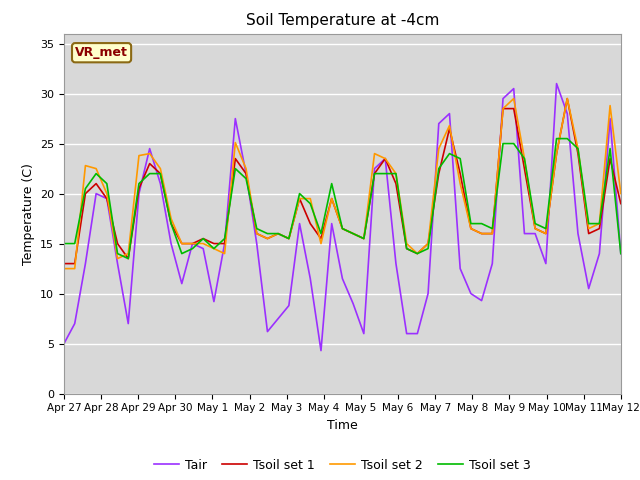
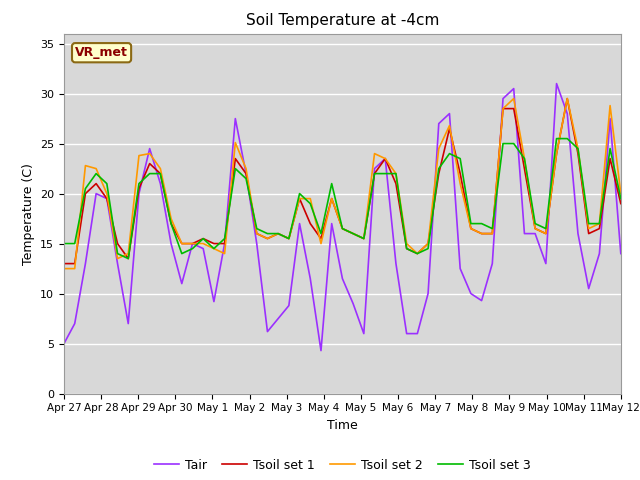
Tsoil set 3/May 12: 14.0 -> 19.5
